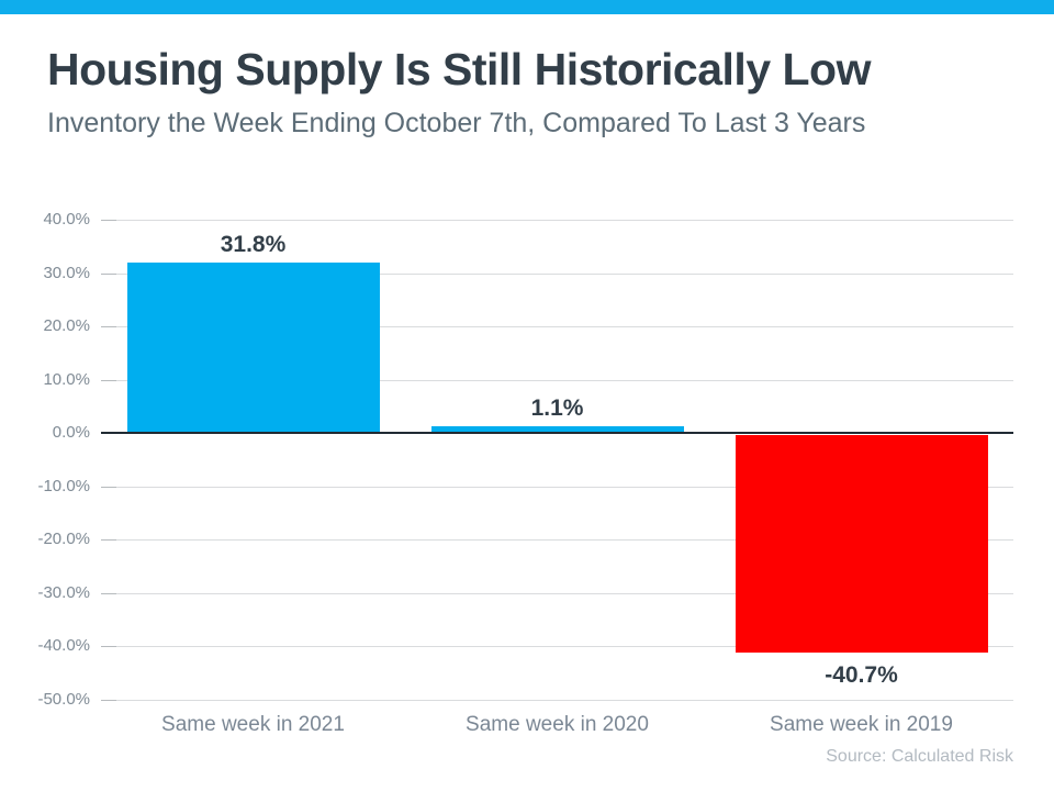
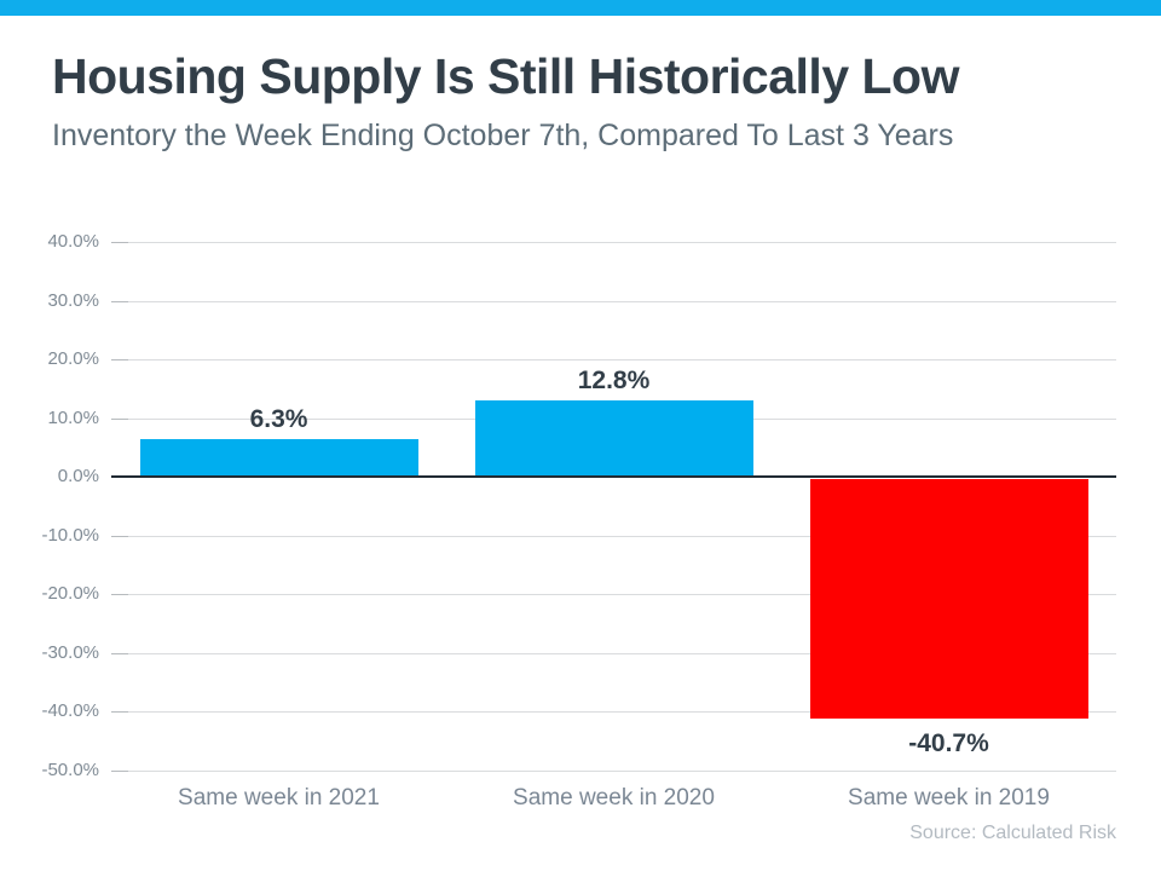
Same week in 2021: 31.8% -> 6.3%
Same week in 2020: 1.1% -> 12.8%
